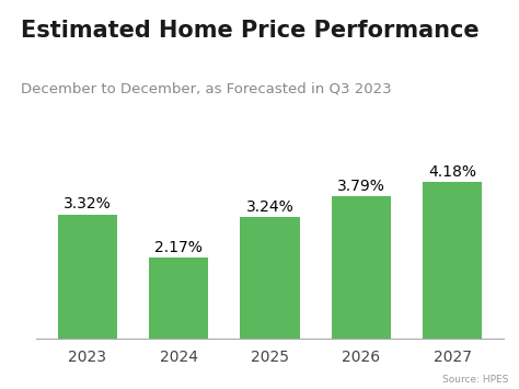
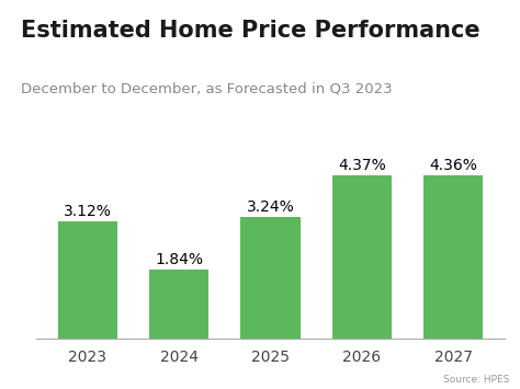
2023: 3.32% -> 3.12%
2024: 2.17% -> 1.84%
2026: 3.79% -> 4.37%
2027: 4.18% -> 4.36%
